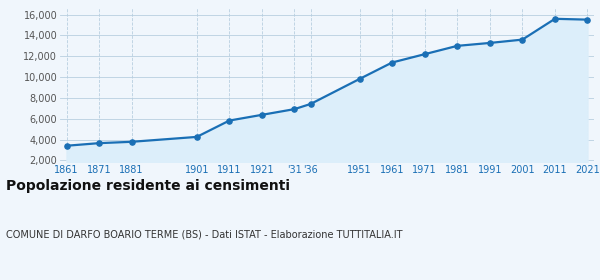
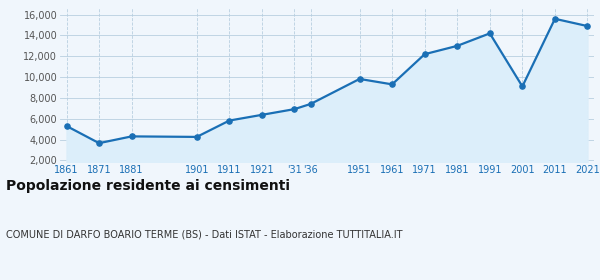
1861: 3,400 -> 5,300
1881: 3,800 -> 4,300
1961: 11,400 -> 9,300
1991: 13,300 -> 14,200
2001: 13,600 -> 9,100
2021: 15,500 -> 14,900
